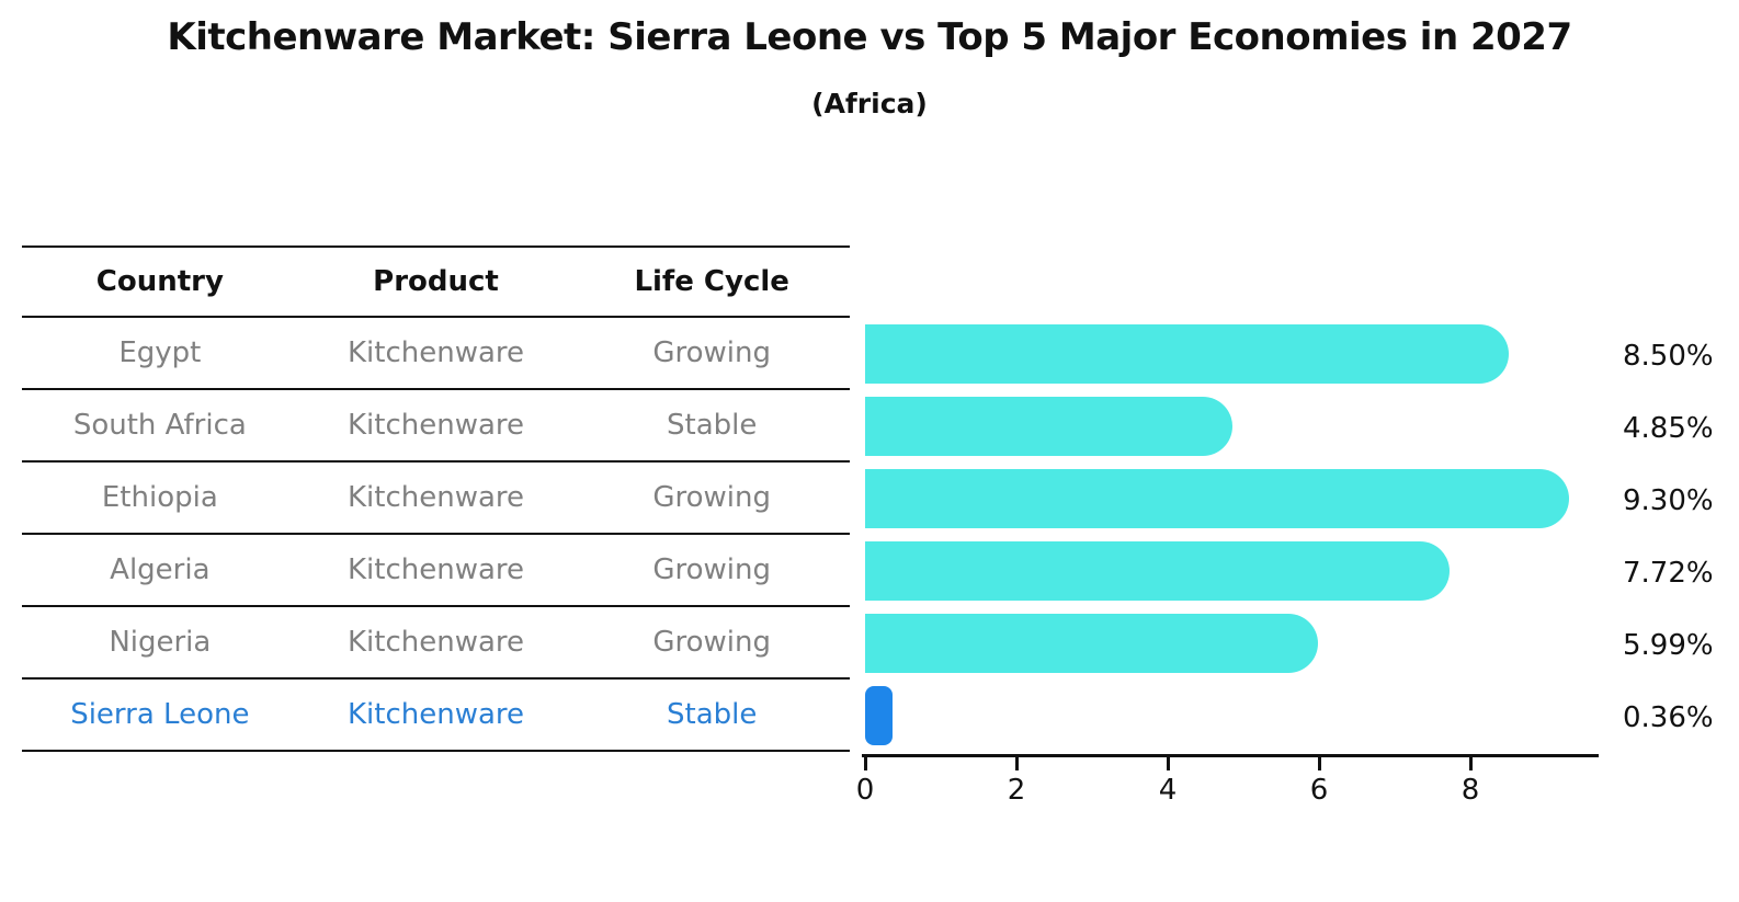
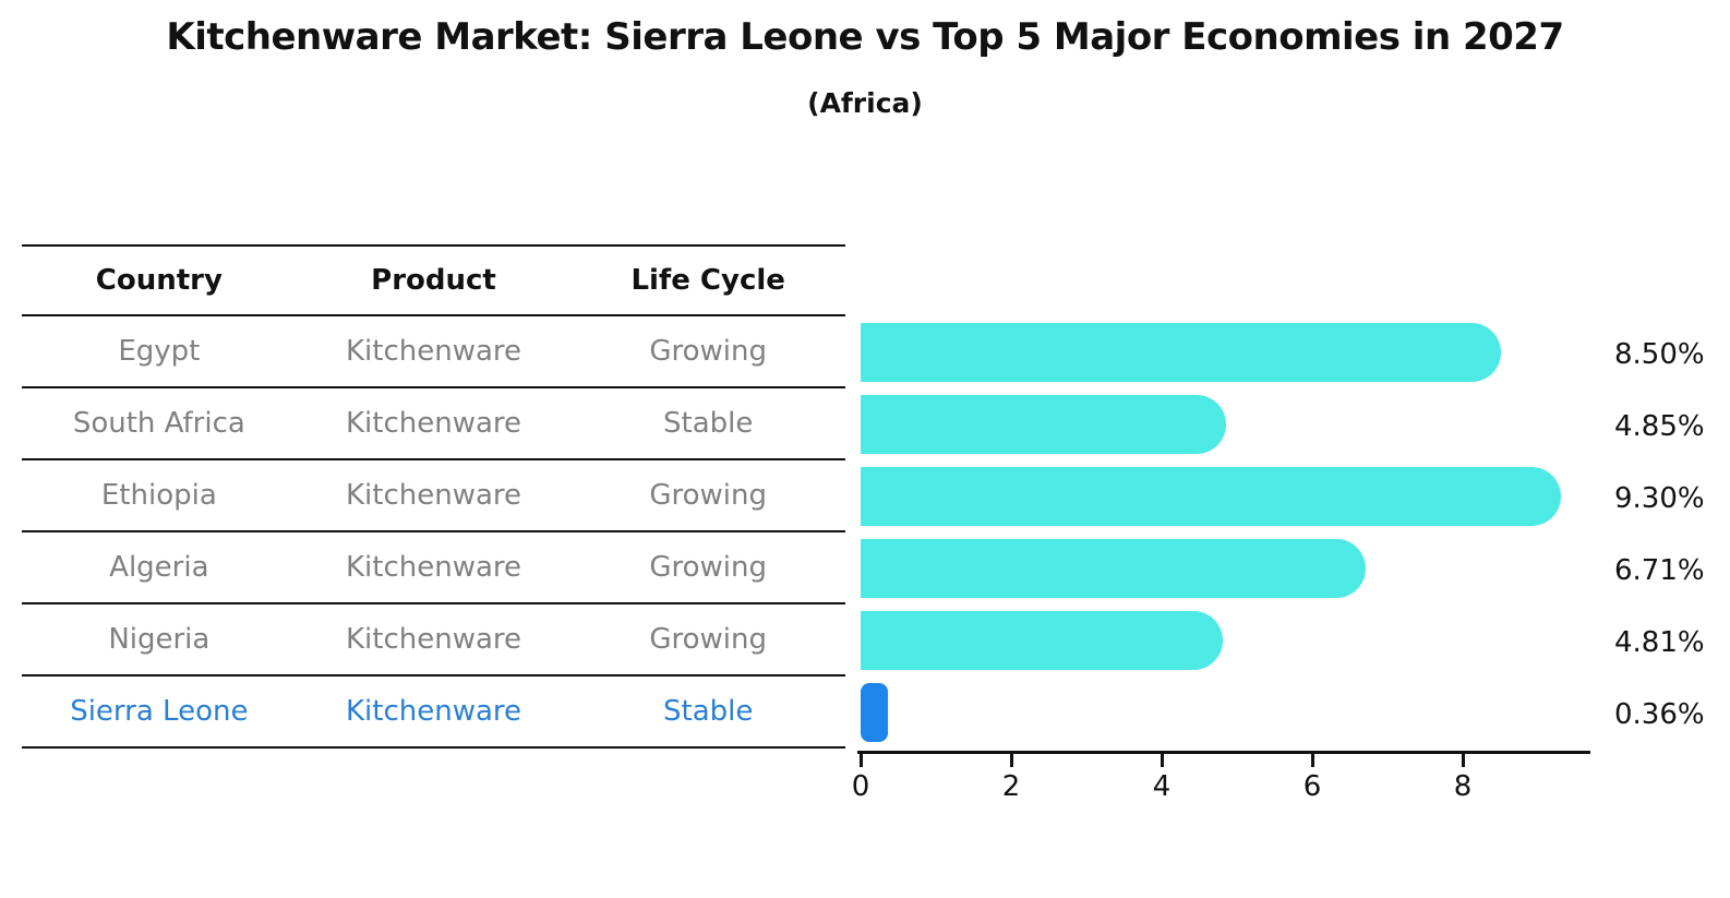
Algeria: 7.72% -> 6.71%
Nigeria: 5.99% -> 4.81%
